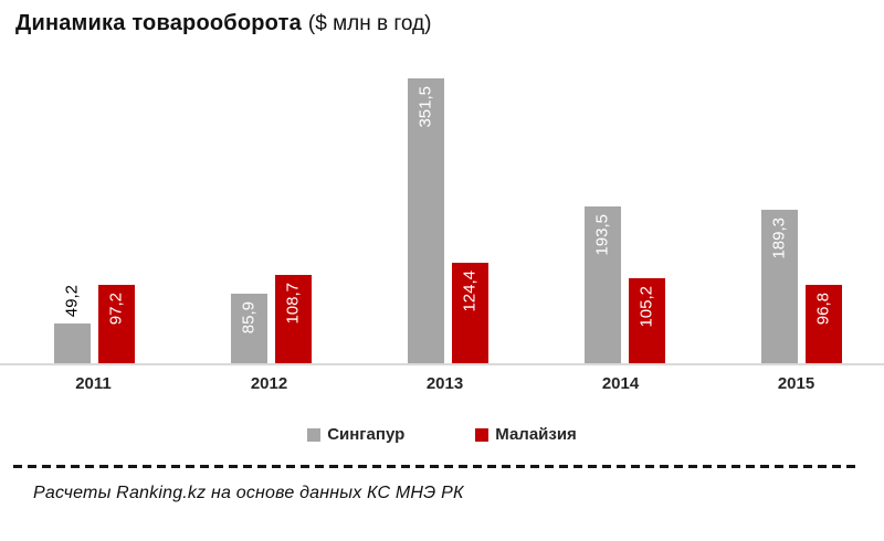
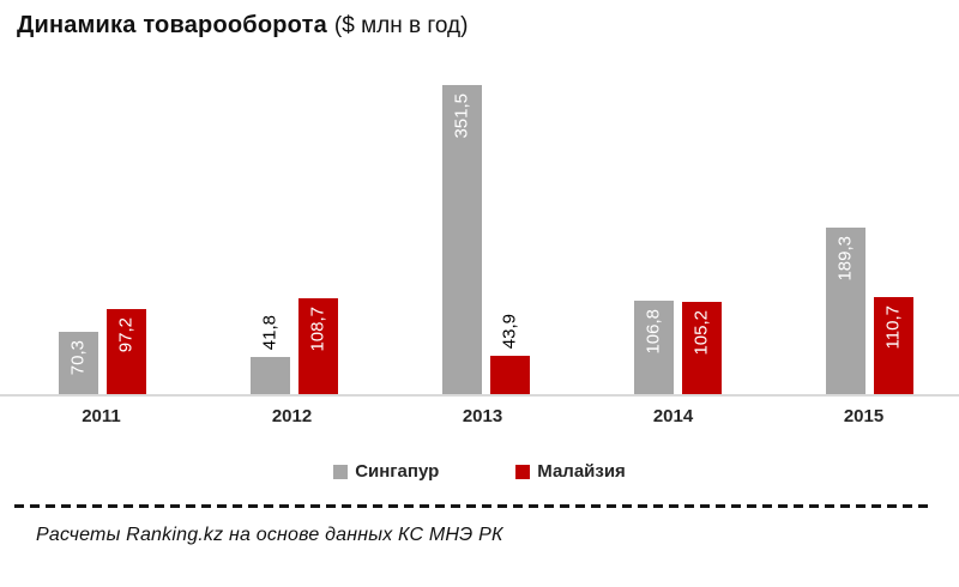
Сингапур/2011: 49,2 -> 70,3
Сингапур/2012: 85,9 -> 41,8
Малайзия/2013: 124,4 -> 43,9
Сингапур/2014: 193,5 -> 106,8
Малайзия/2015: 96,8 -> 110,7
